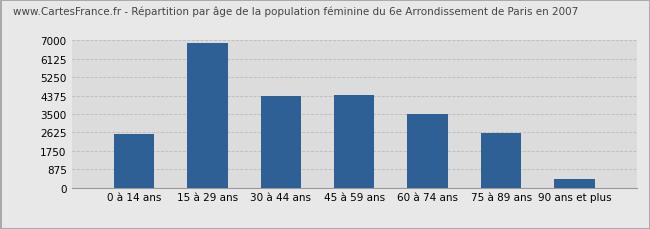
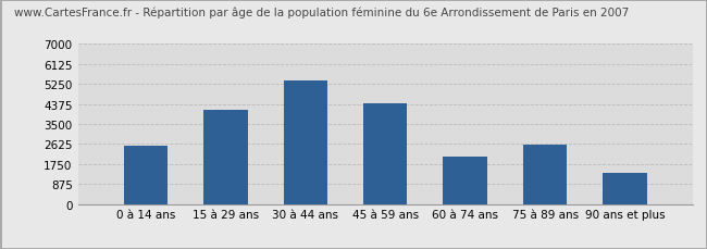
15 à 29 ans: 6870 -> 4100
30 à 44 ans: 4350 -> 5400
60 à 74 ans: 3480 -> 2050
90 ans et plus: 430 -> 1350
